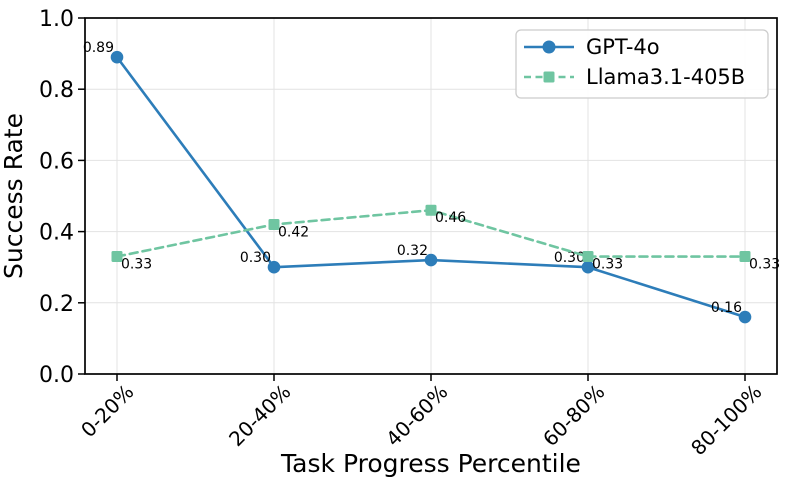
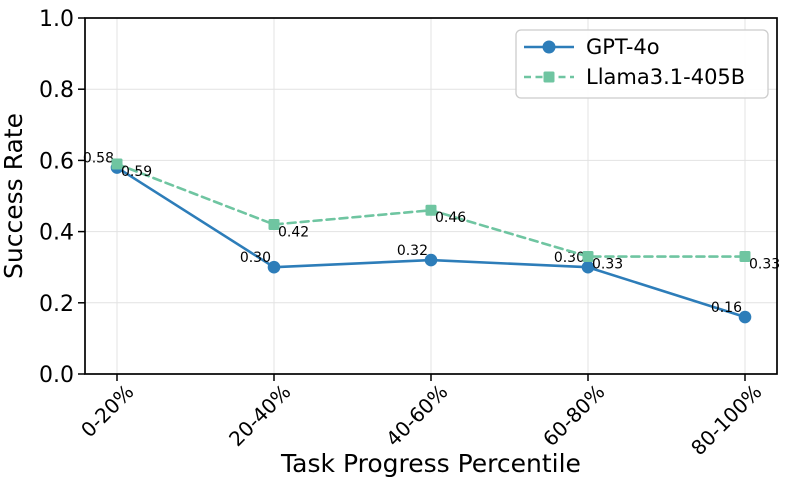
GPT-4o/0-20%: 0.89 -> 0.58
Llama3.1-405B/0-20%: 0.33 -> 0.59
